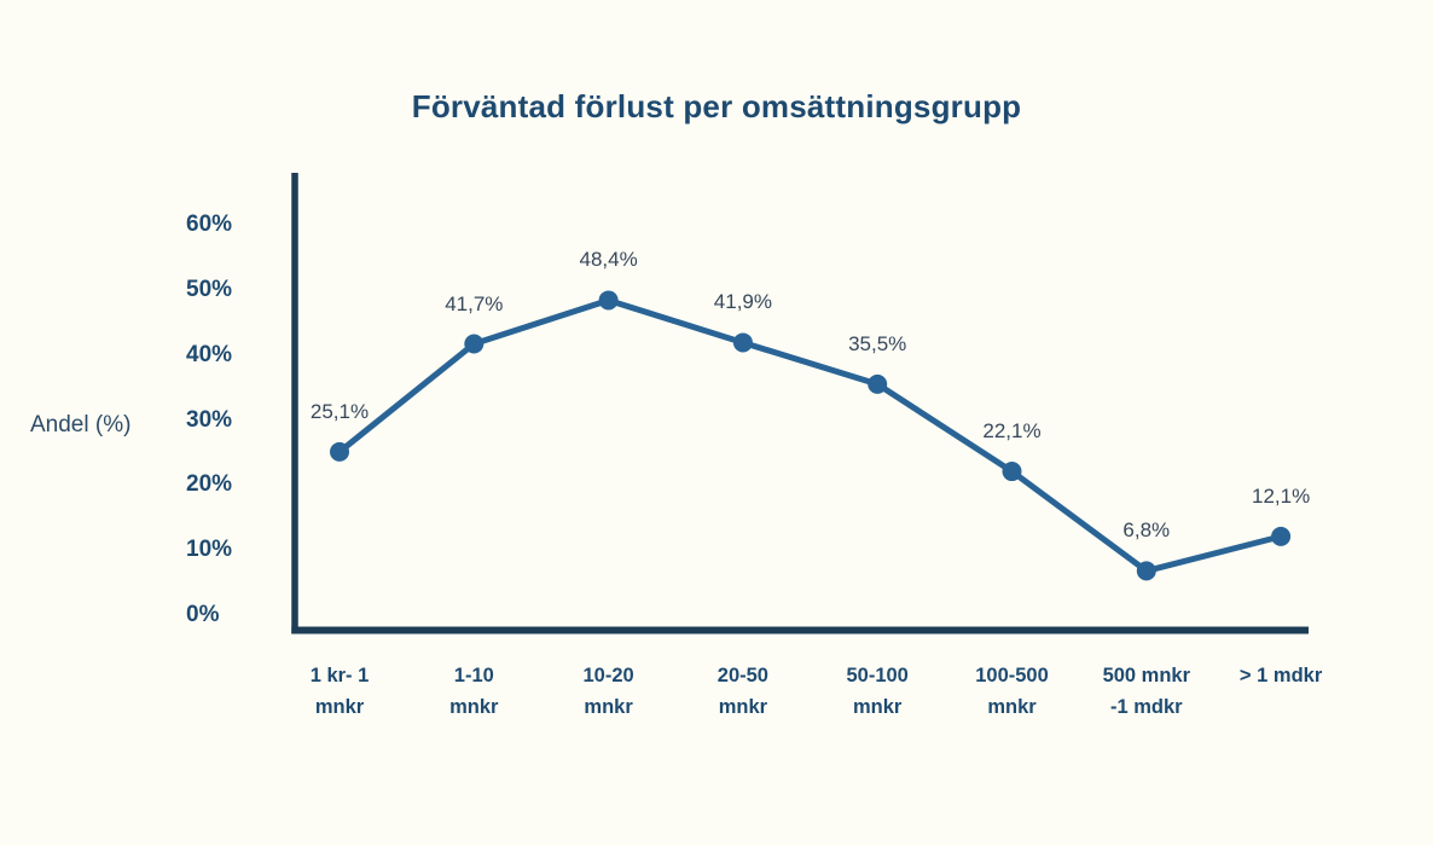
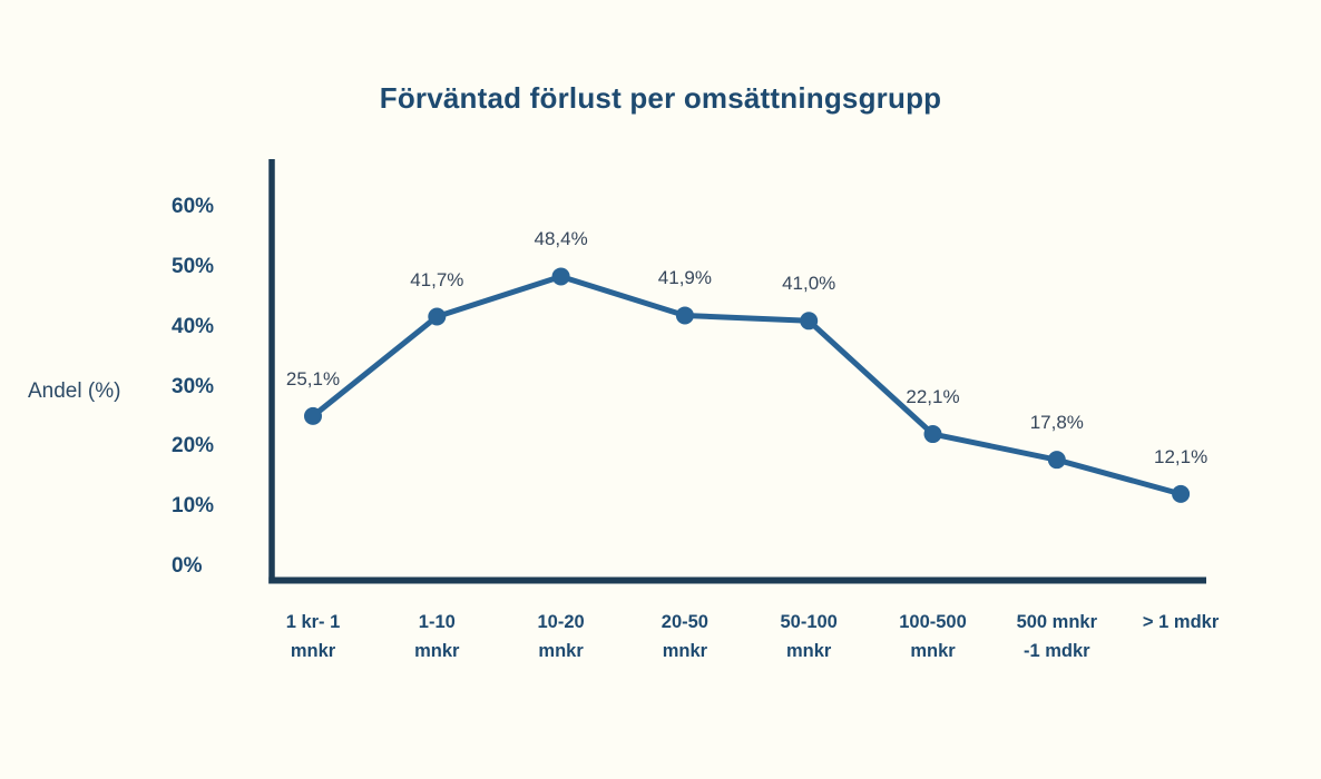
50-100 mnkr: 35,5% -> 41,0%
500 mnkr -1 mdkr: 6,8% -> 17,8%
